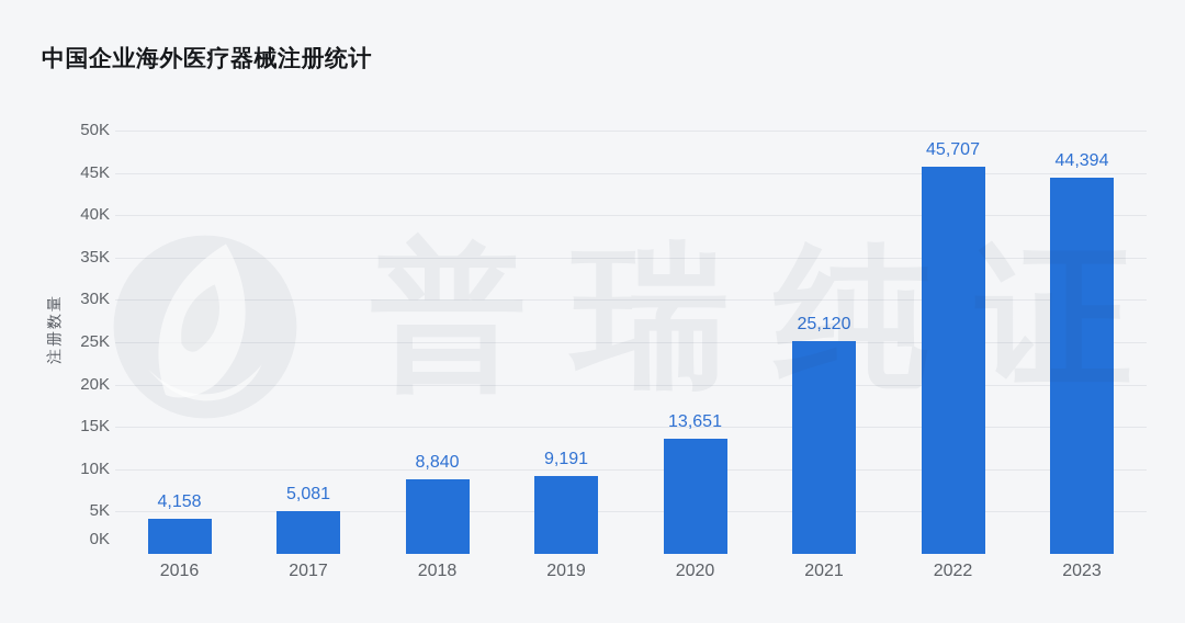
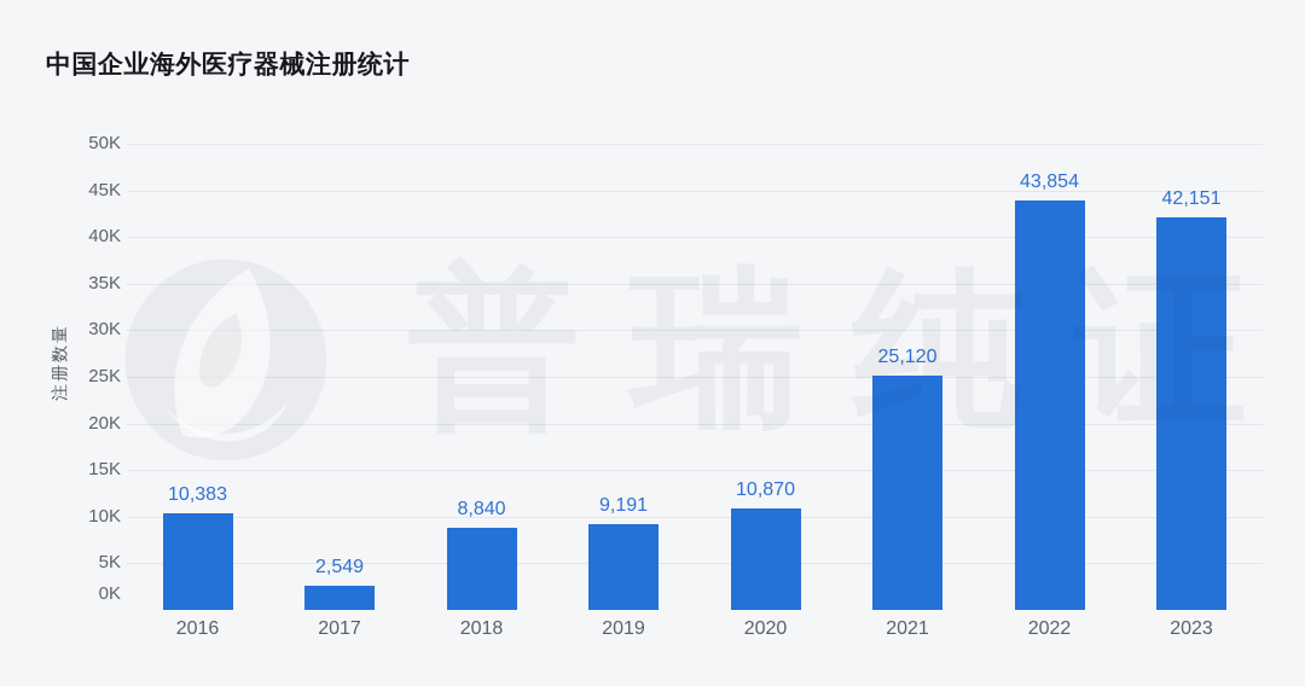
2016: 4,158 -> 10,383
2017: 5,081 -> 2,549
2020: 13,651 -> 10,870
2022: 45,707 -> 43,854
2023: 44,394 -> 42,151
